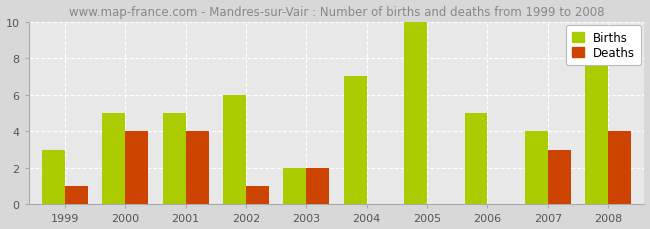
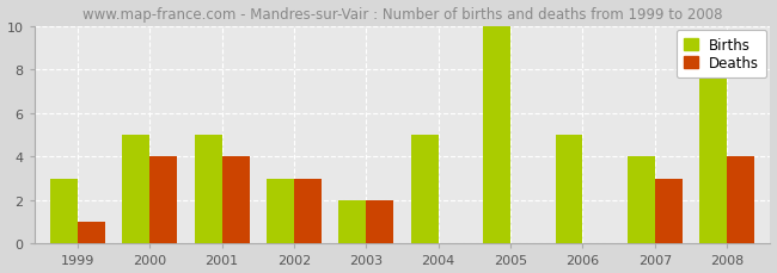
Births/2002: 6 -> 3
Deaths/2002: 1.0 -> 3.0
Births/2004: 7 -> 5
